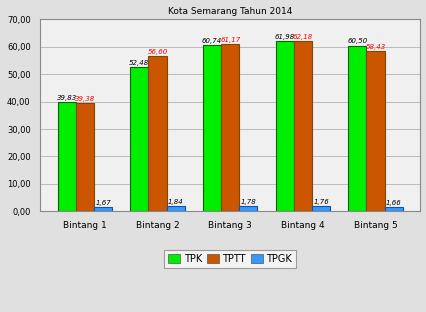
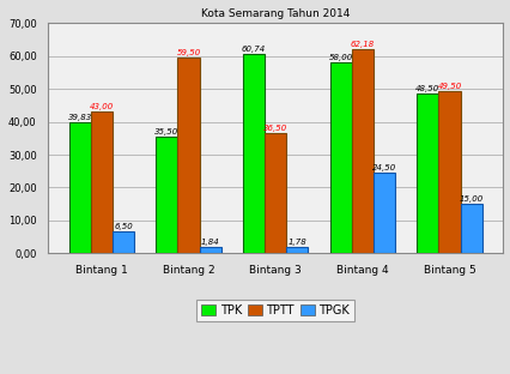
TPTT/Bintang 1: 39,4 -> 43,0
TPGK/Bintang 1: 1,7 -> 6,5
TPK/Bintang 2: 52,5 -> 35,5
TPTT/Bintang 2: 56,6 -> 59,5
TPTT/Bintang 3: 61,2 -> 36,5
TPK/Bintang 4: 62,0 -> 58,0
TPGK/Bintang 4: 1,8 -> 24,5
TPK/Bintang 5: 60,5 -> 48,5
TPTT/Bintang 5: 58,4 -> 49,5
TPGK/Bintang 5: 1,7 -> 15,0
